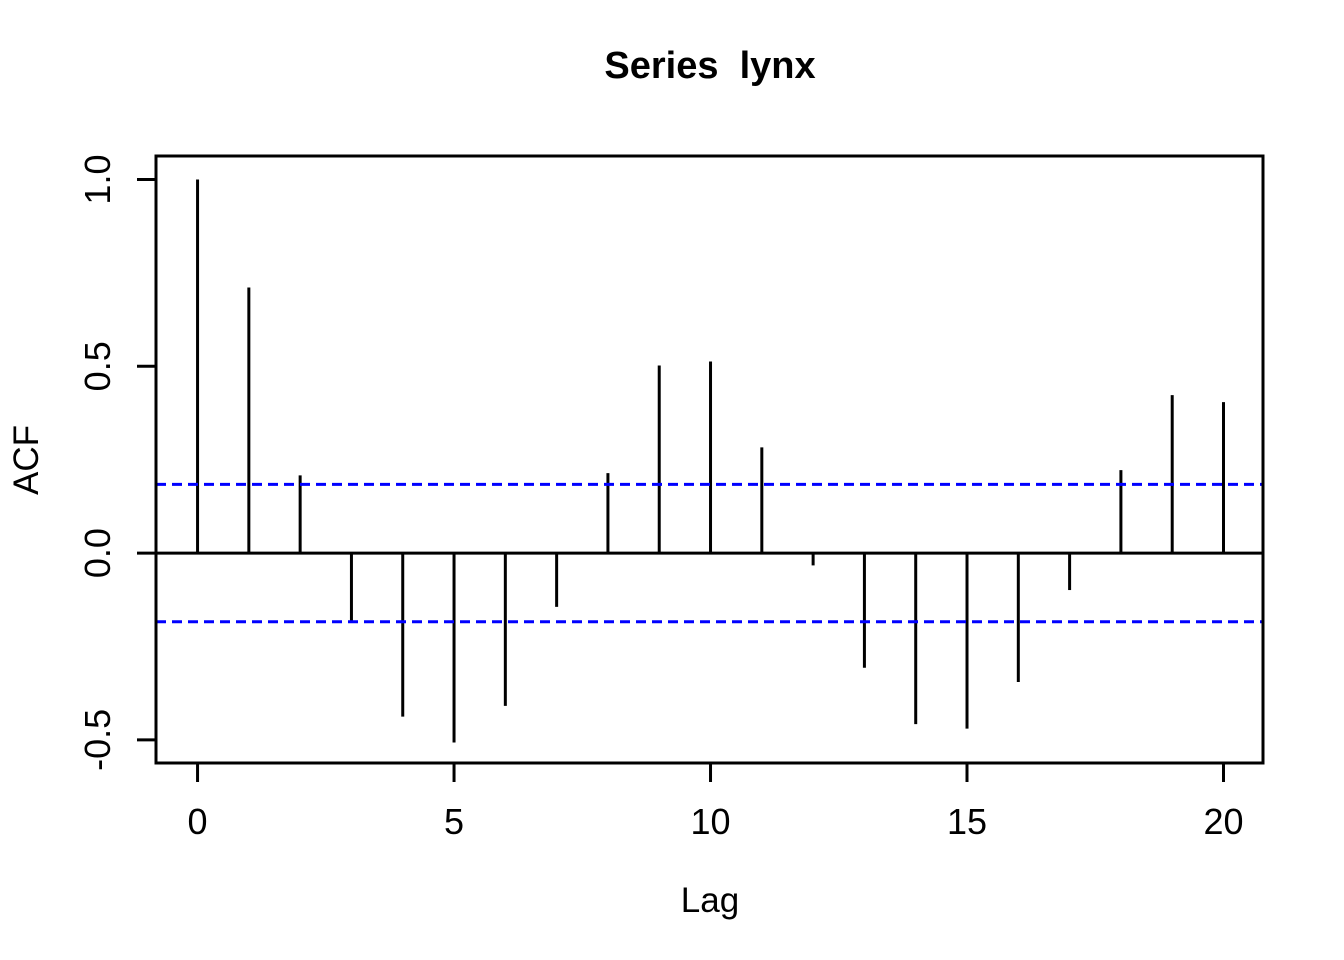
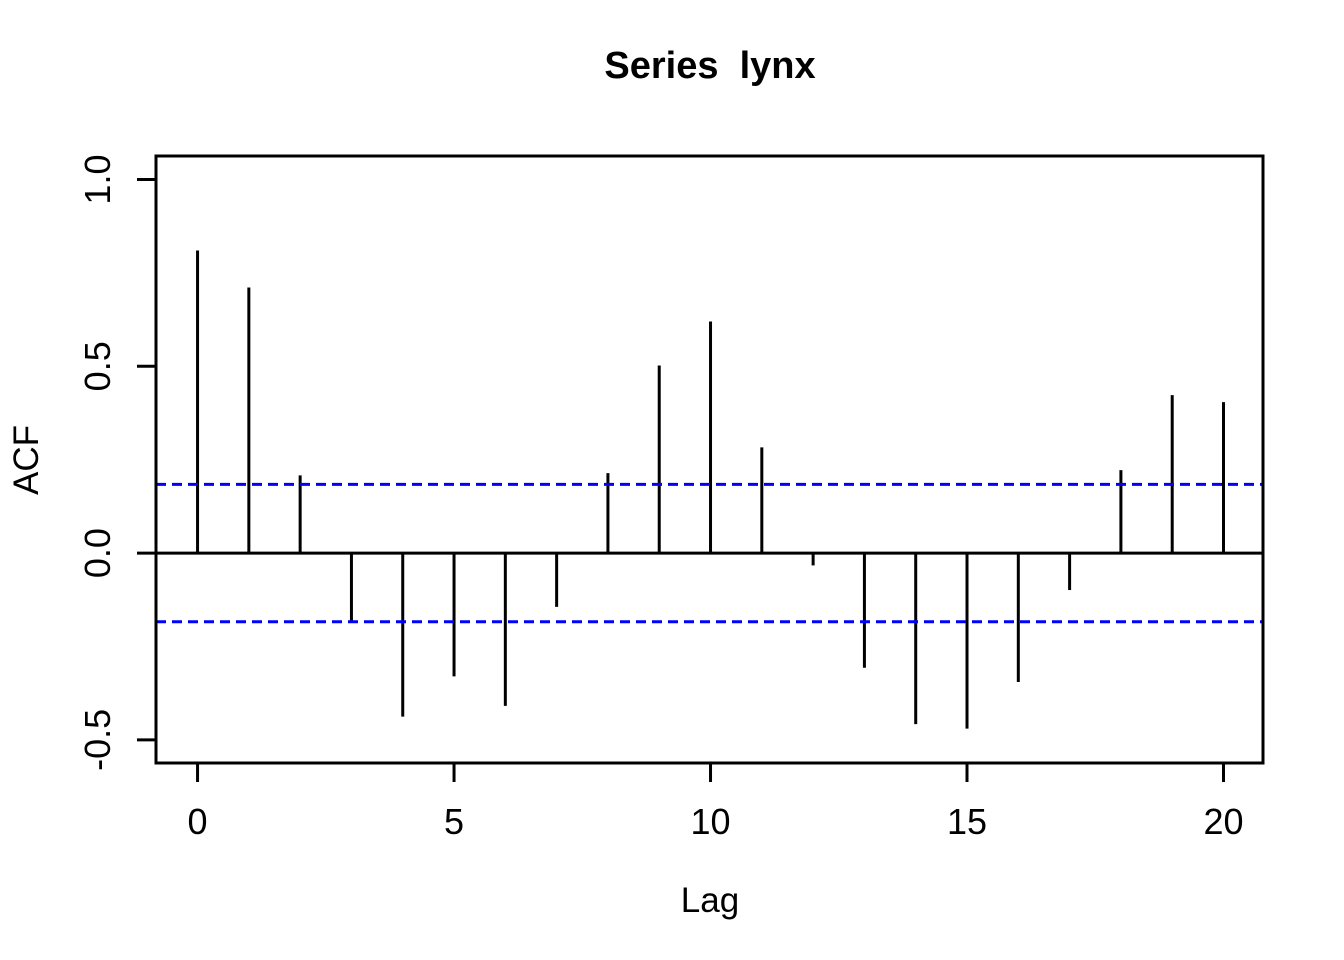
0: 1.00 -> 0.81
5: -0.51 -> -0.33
10: 0.51 -> 0.62
